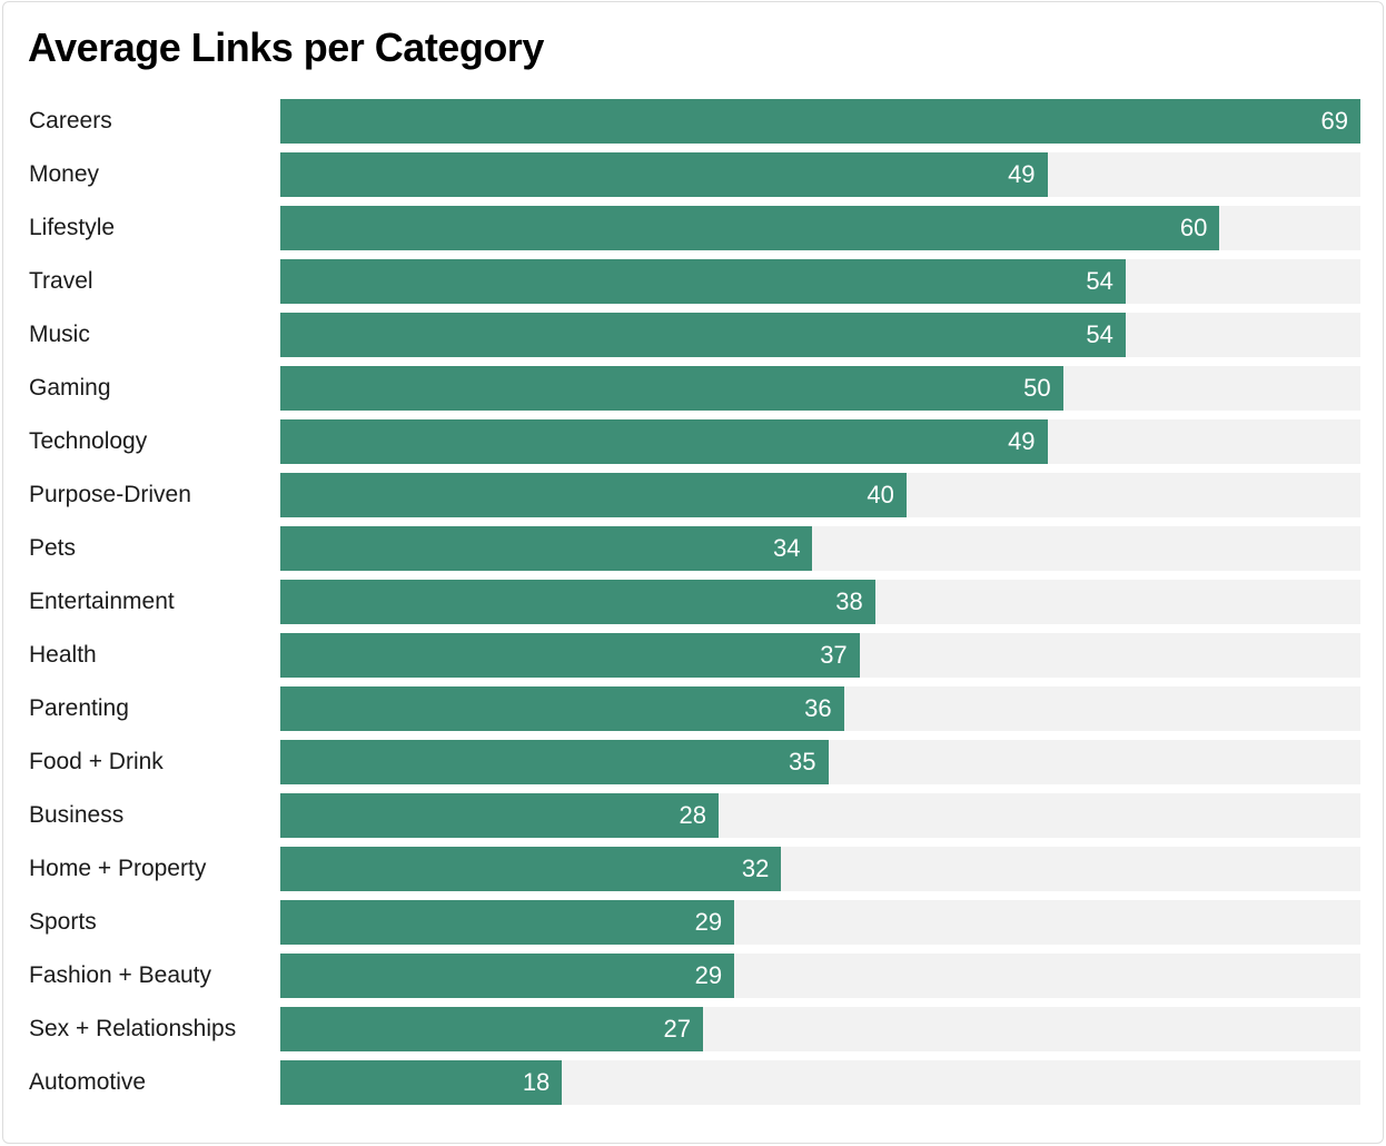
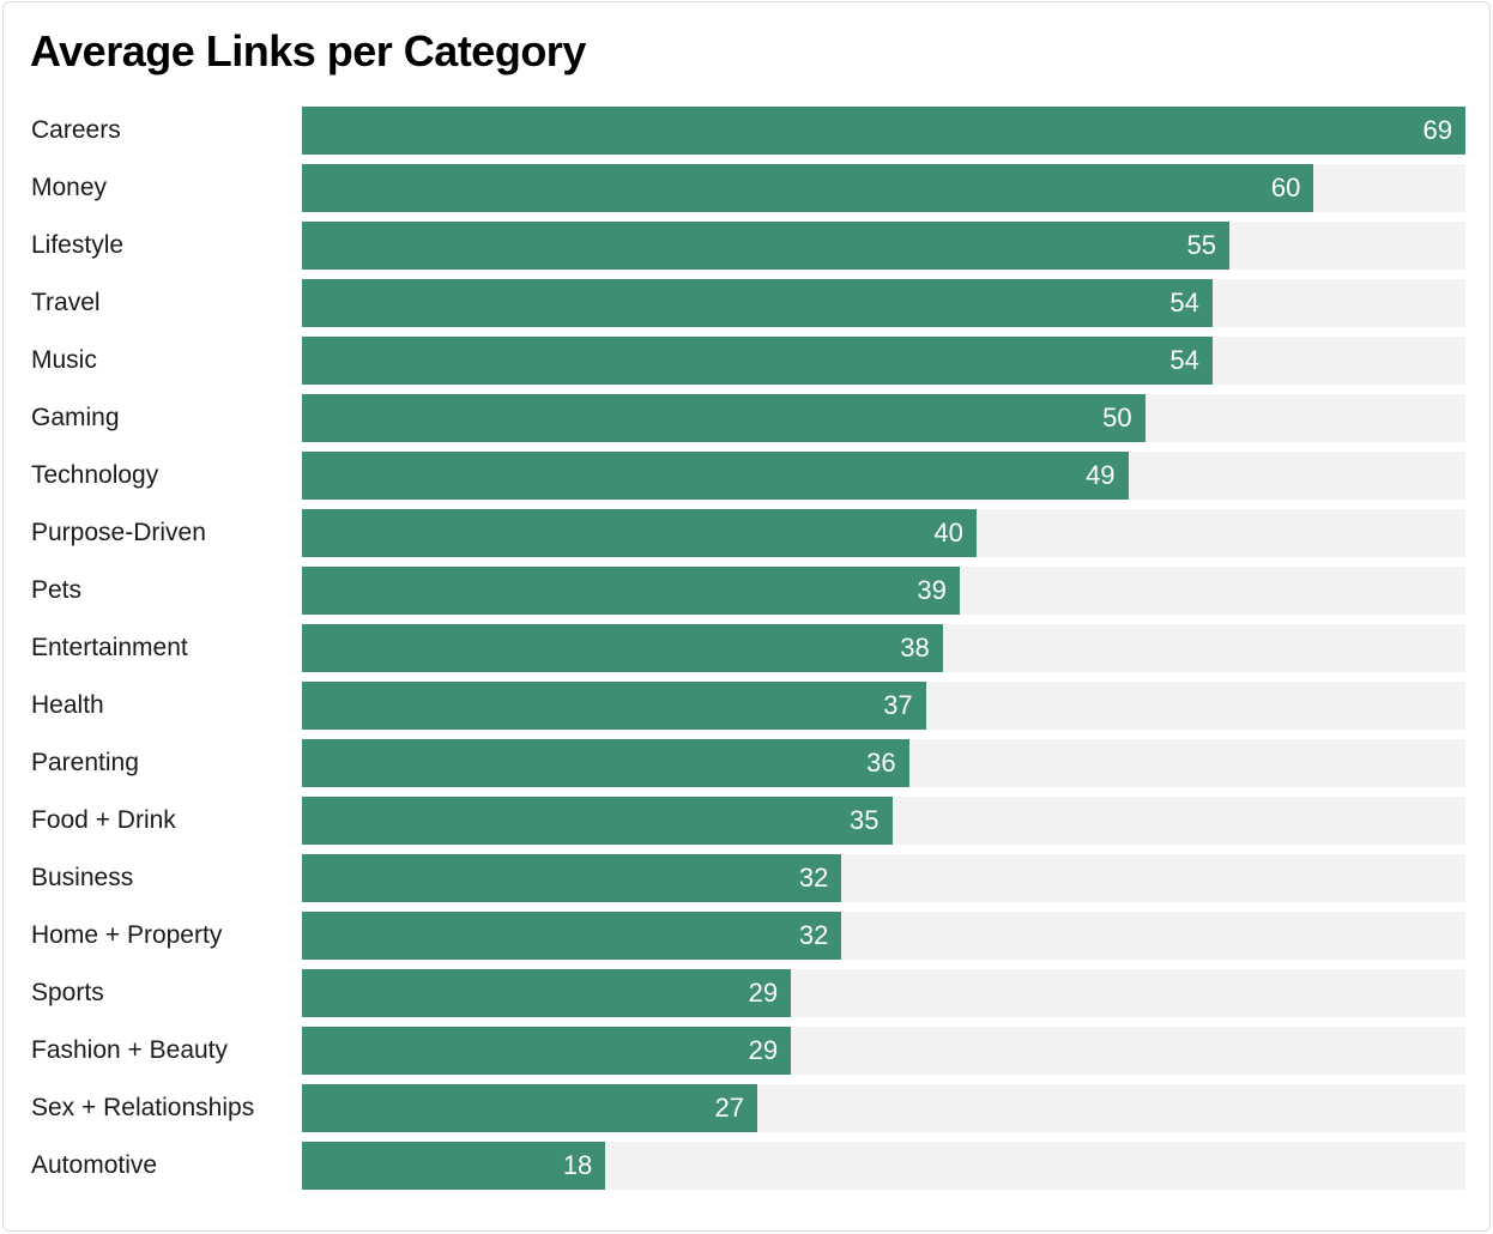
Money: 49 -> 60
Lifestyle: 60 -> 55
Pets: 34 -> 39
Business: 28 -> 32
